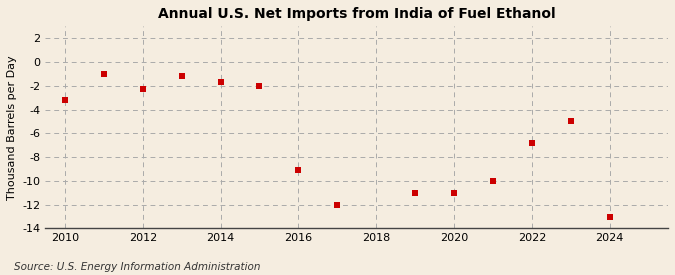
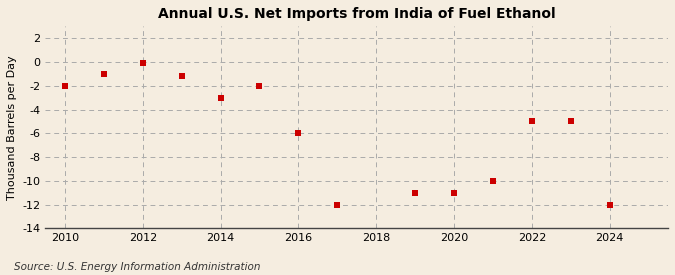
2010: -3.2 -> -2.0
2012: -2.3 -> -0.1
2014: -1.7 -> -3.0
2016: -9.1 -> -6.0
2022: -6.8 -> -5.0
2024: -13.0 -> -12.0
